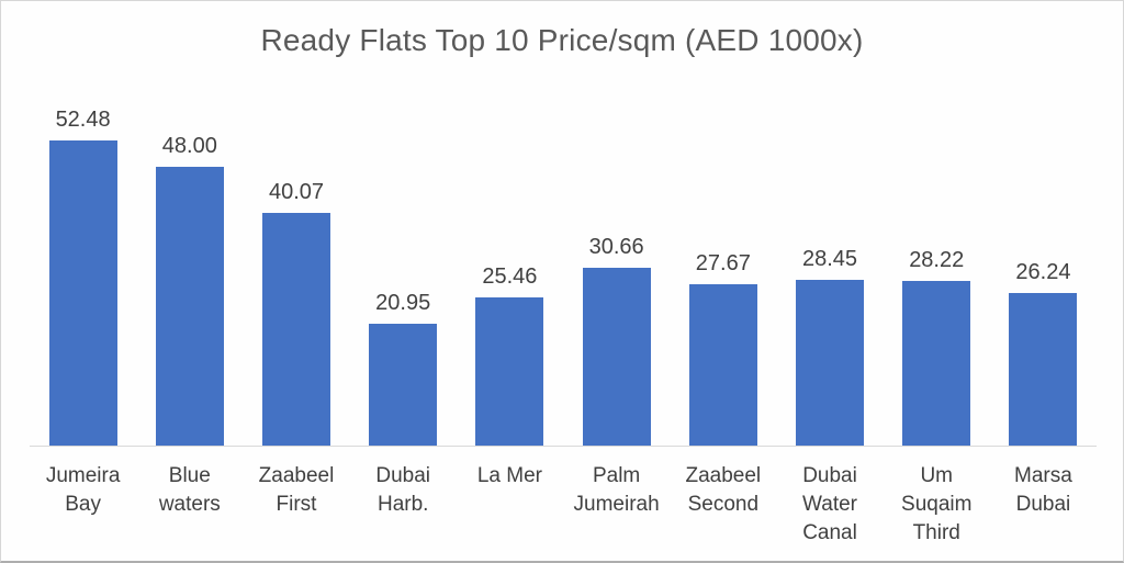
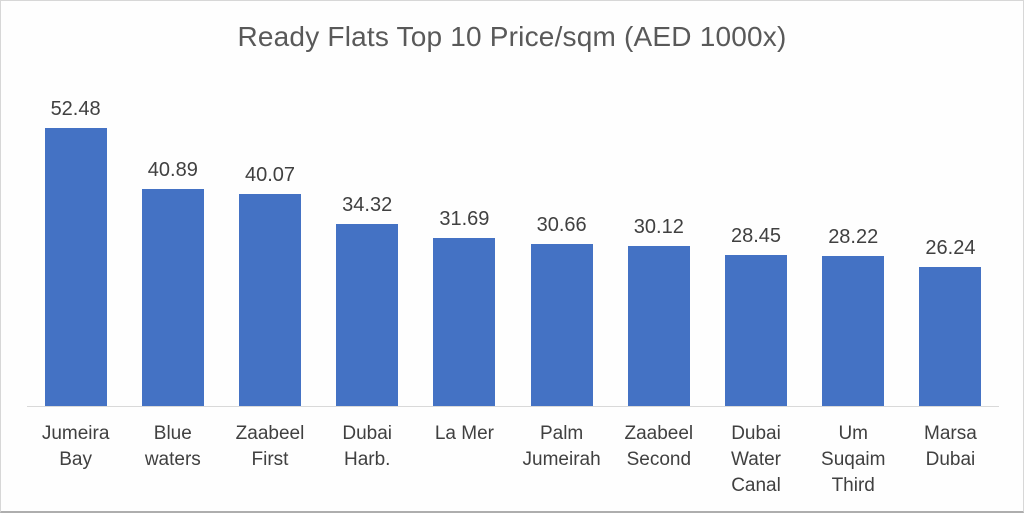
Blue waters: 48.00 -> 40.89
Dubai Harb.: 20.95 -> 34.32
La Mer: 25.46 -> 31.69
Zaabeel Second: 27.67 -> 30.12
